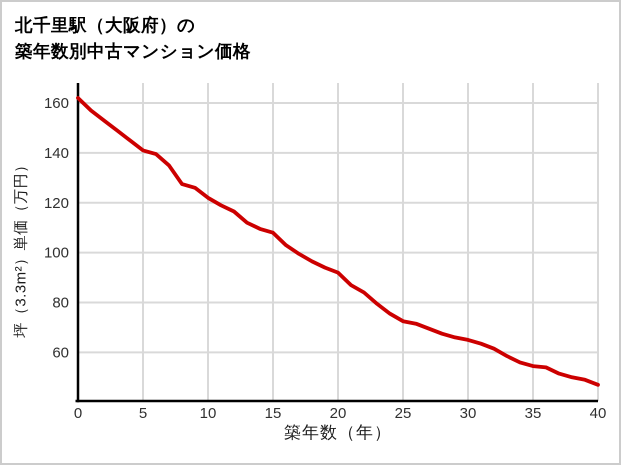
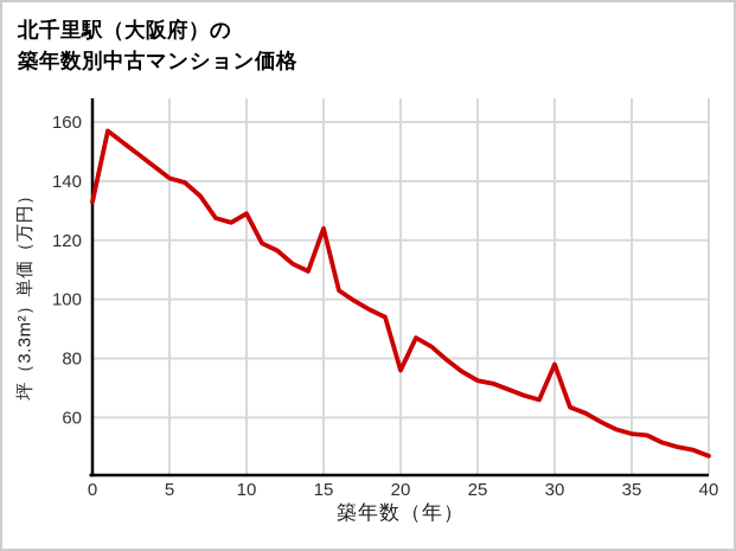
0: 162 -> 133
10: 122 -> 129
15: 108 -> 124
20: 92 -> 76
30: 65 -> 78
